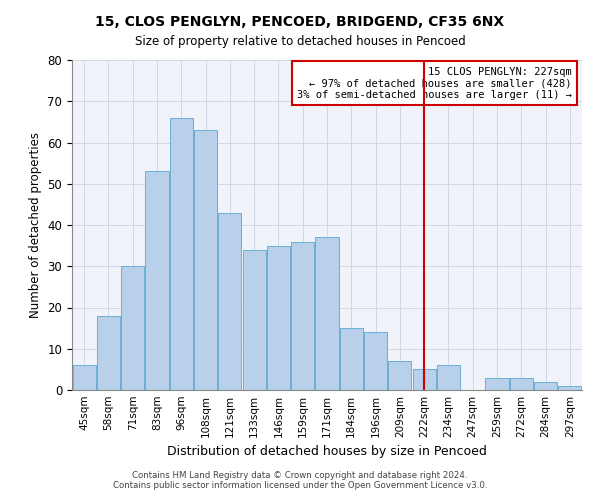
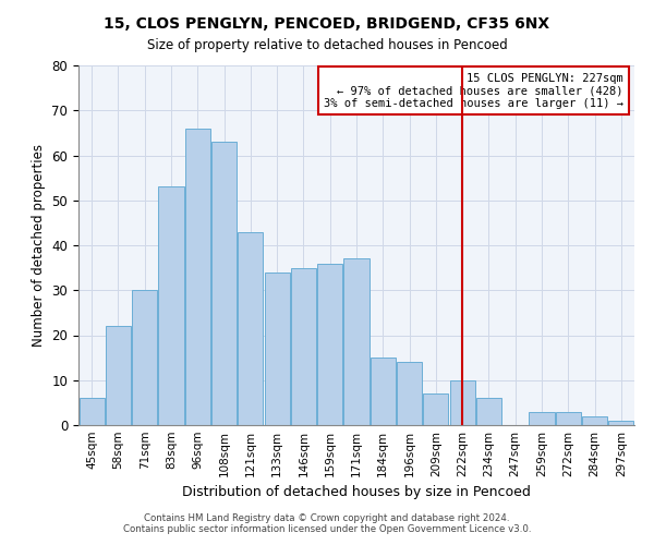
58sqm: 18 -> 22
222sqm: 5 -> 10
